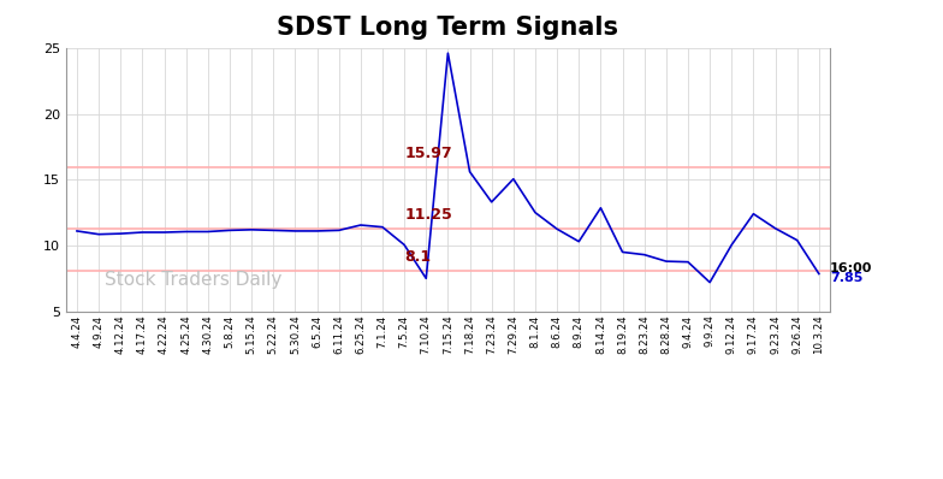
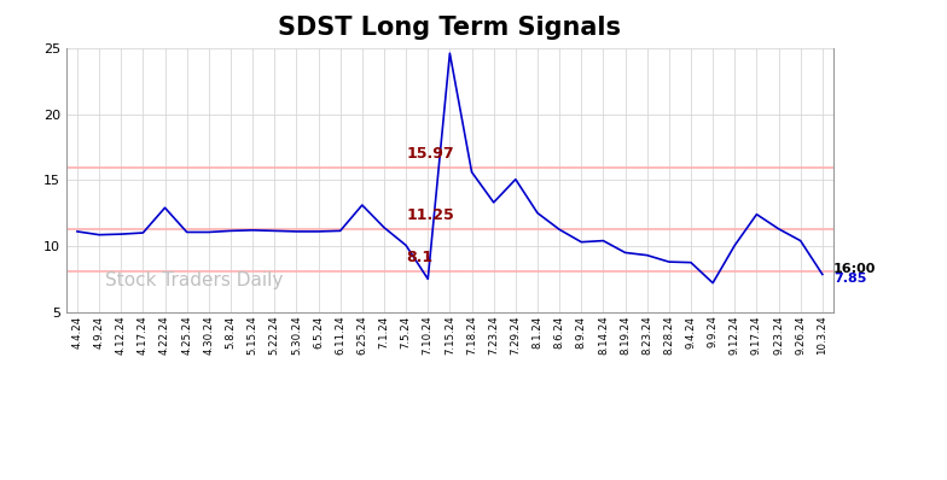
4.22.24: 11.0 -> 12.9
6.25.24: 11.6 -> 13.1
8.14.24: 12.8 -> 10.4
